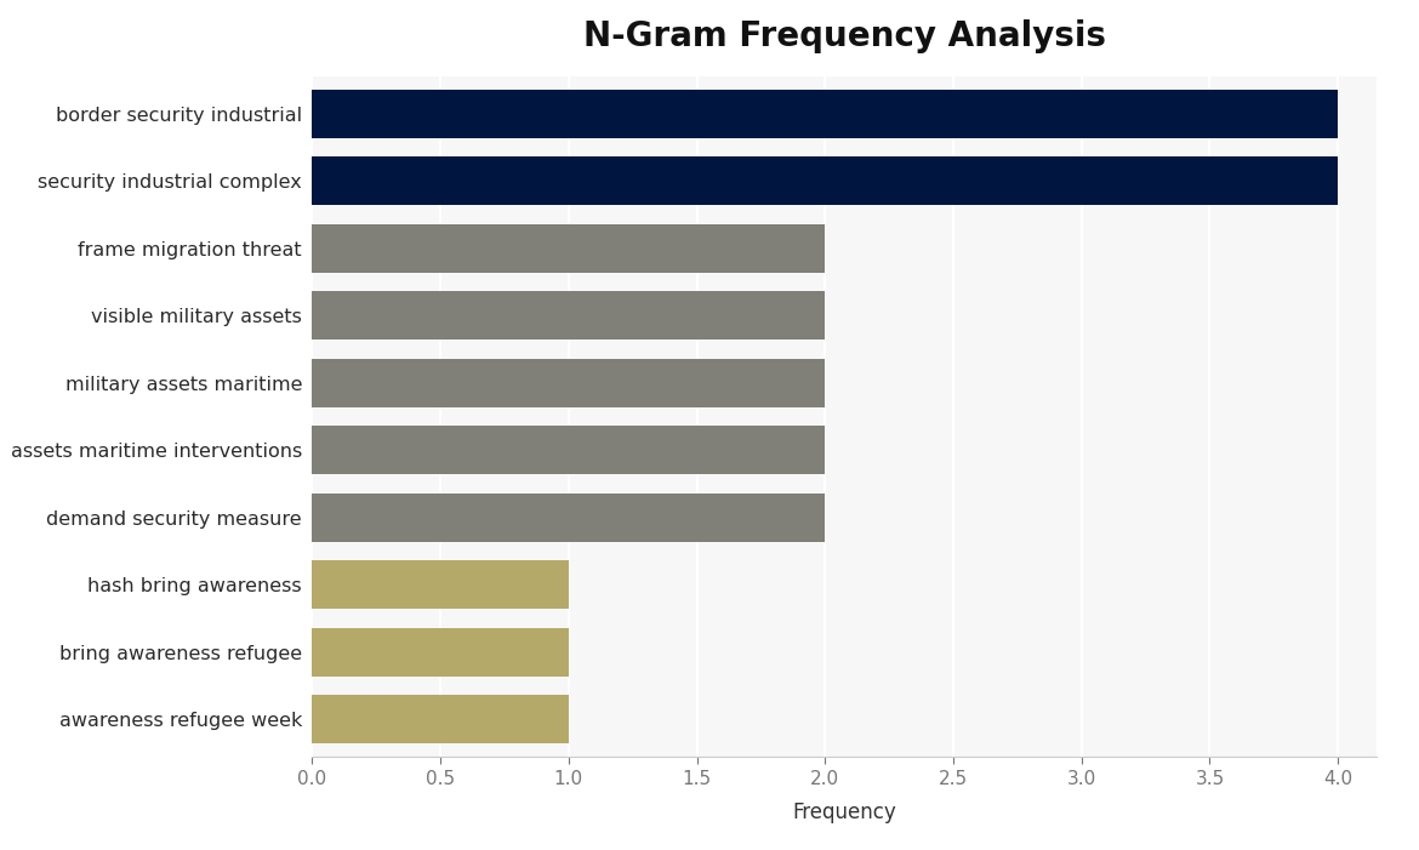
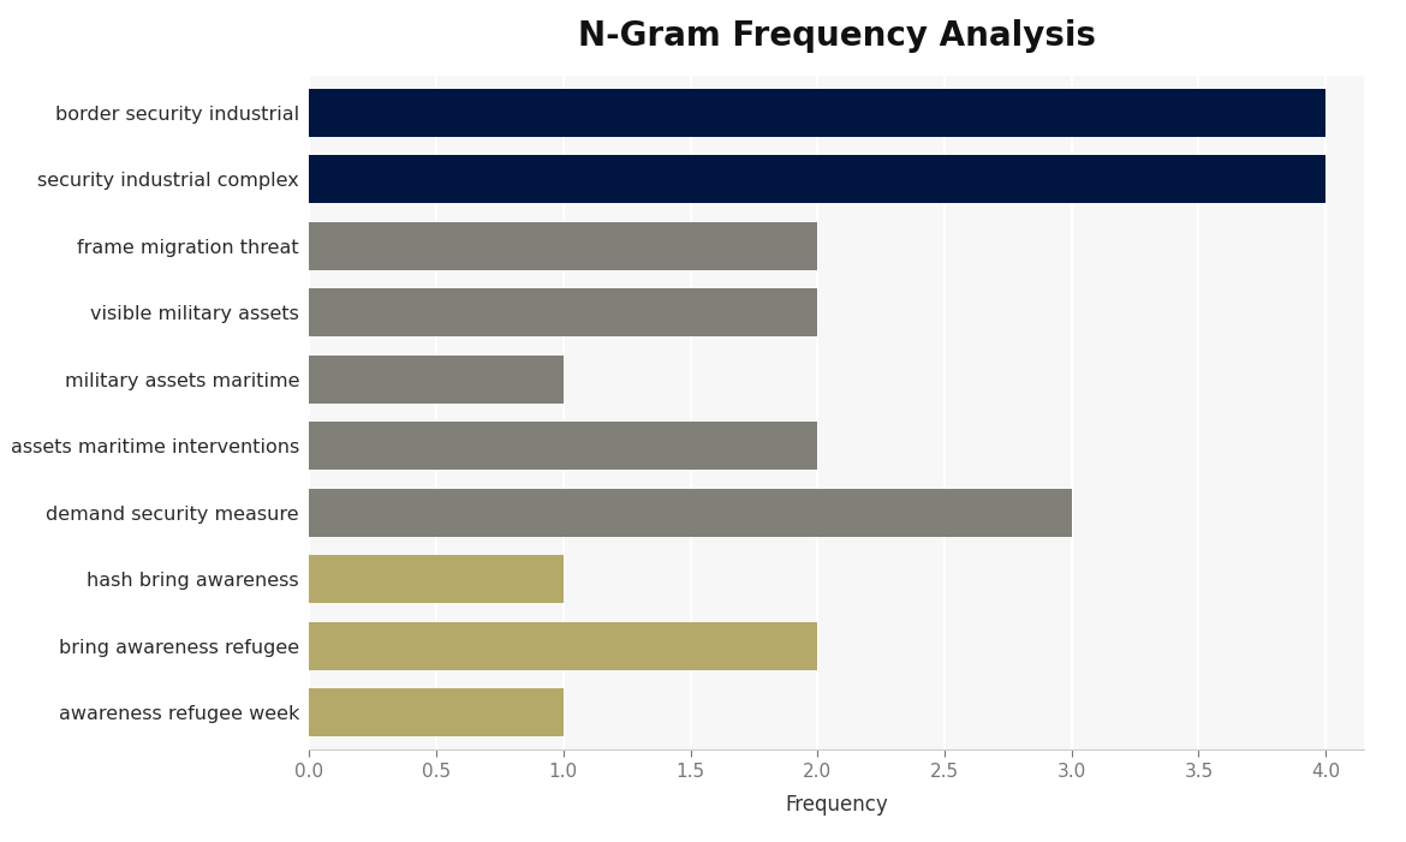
military assets maritime: 2 -> 1
demand security measure: 2 -> 3
bring awareness refugee: 1 -> 2
